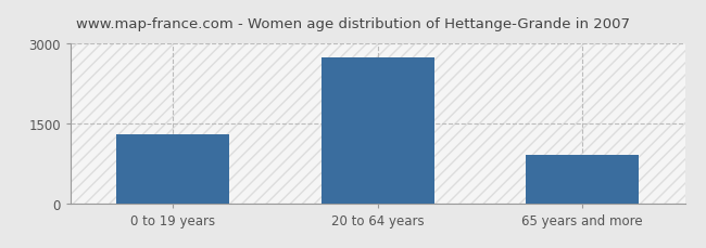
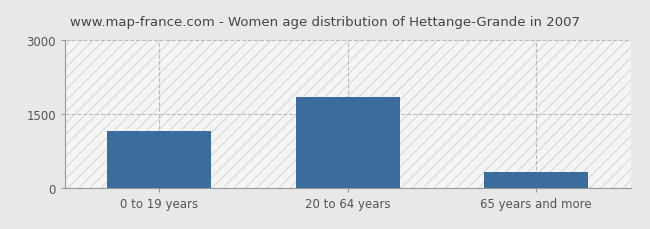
0 to 19 years: 1300 -> 1150
20 to 64 years: 2750 -> 1850
65 years and more: 900 -> 310
